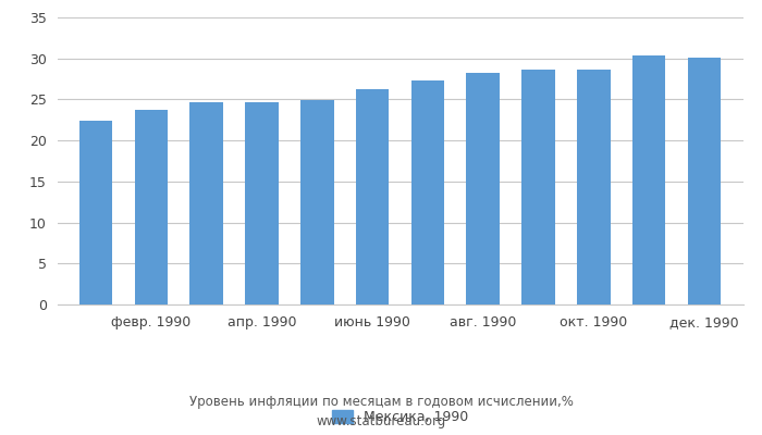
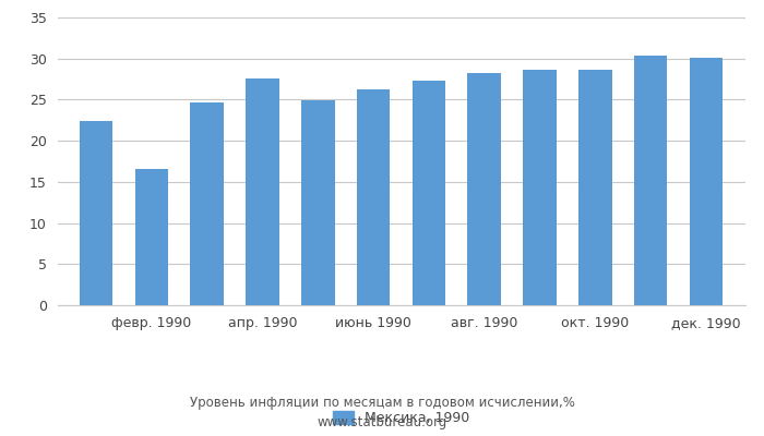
февр. 1990: 23.7 -> 16.6
апр. 1990: 24.6 -> 27.6
